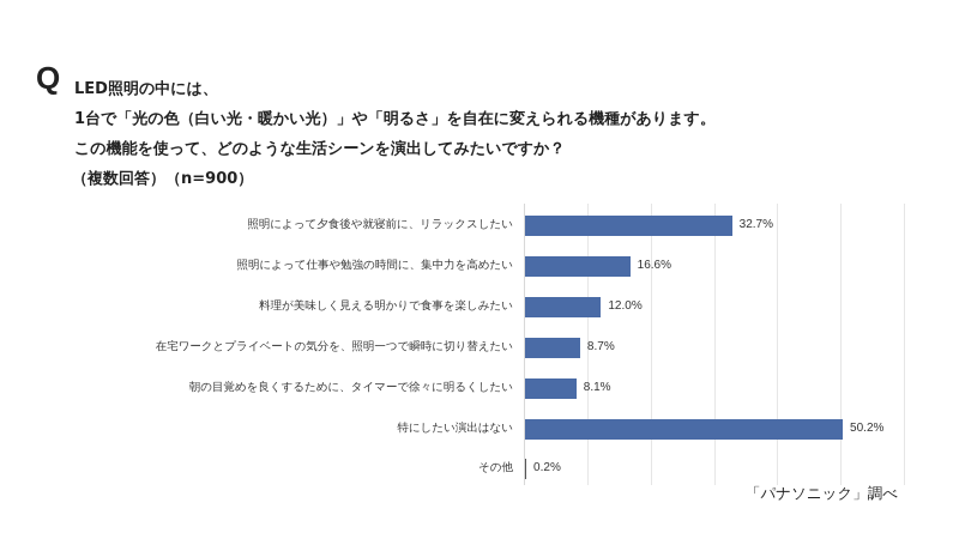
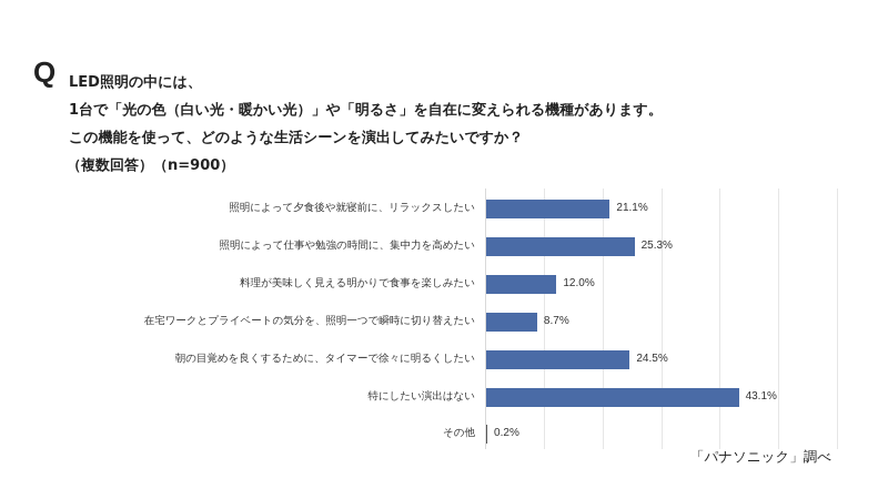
照明によって夕食後や就寝前に、リラックスしたい: 32.7% -> 21.1%
照明によって仕事や勉強の時間に、集中力を高めたい: 16.6% -> 25.3%
朝の目覚めを良くするために、タイマーで徐々に明るくしたい: 8.1% -> 24.5%
特にしたい演出はない: 50.2% -> 43.1%
